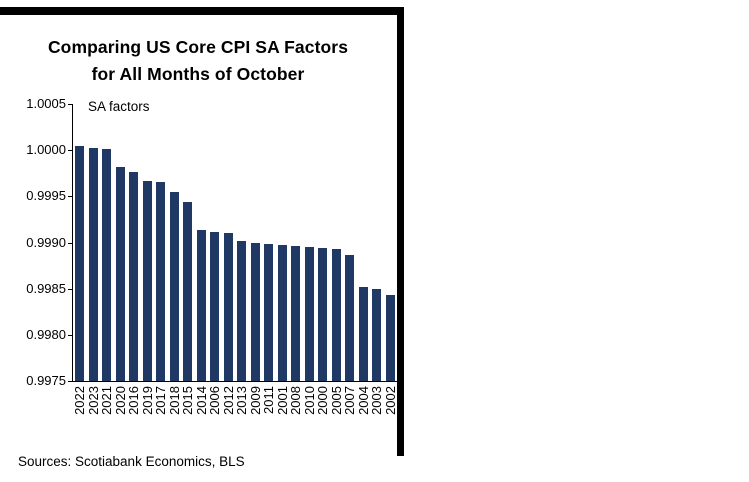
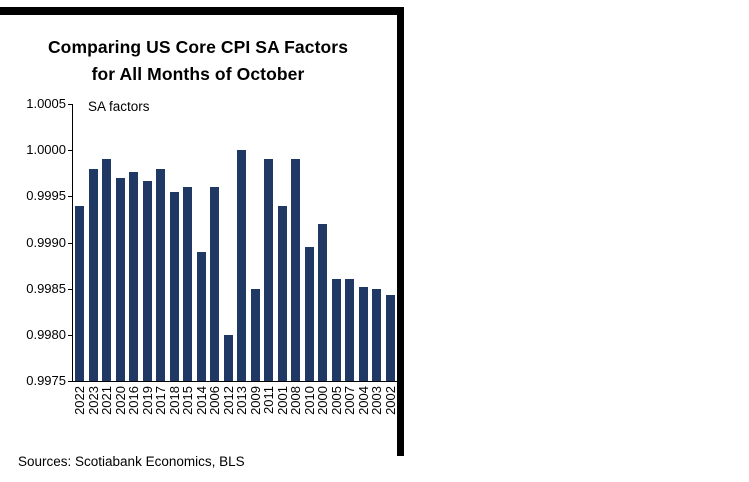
2022: 1.0000 -> 0.9994
2023: 1.0000 -> 0.9998
2021: 1.0000 -> 0.9999
2020: 0.9998 -> 0.9997
2017: 0.9997 -> 0.9998
2015: 0.9994 -> 0.9996
2014: 0.9991 -> 0.9989
2006: 0.9991 -> 0.9996
2012: 0.9991 -> 0.9980
2013: 0.9990 -> 1.0000
2009: 0.9990 -> 0.9985
2011: 0.9990 -> 0.9999
2001: 0.9990 -> 0.9994
2008: 0.9990 -> 0.9999
2000: 0.9989 -> 0.9992
2005: 0.9989 -> 0.9986
2007: 0.9989 -> 0.9986
